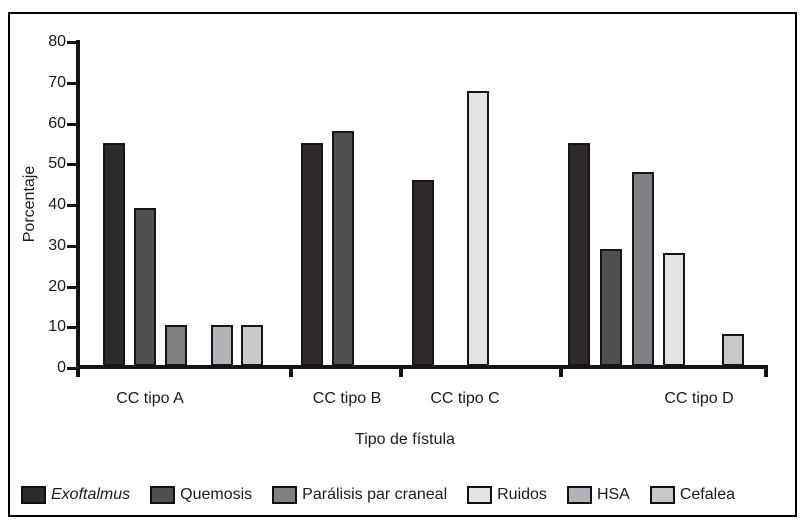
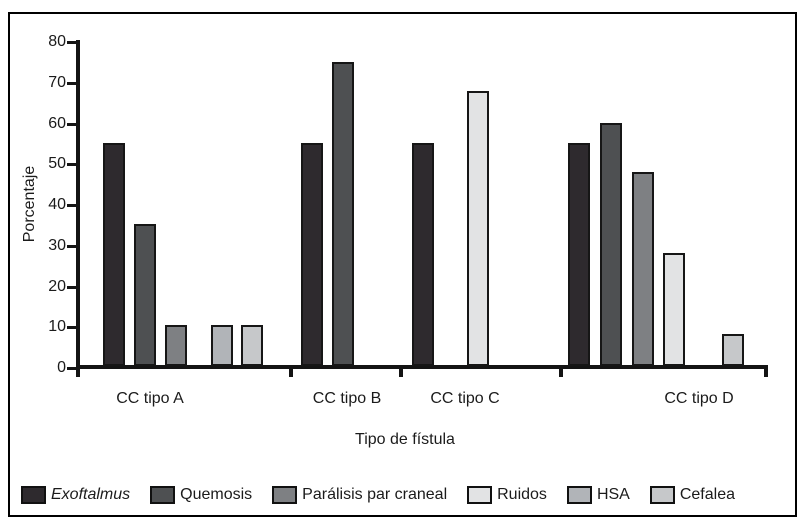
Quemosis/CC tipo A: 39 -> 35
Quemosis/CC tipo B: 58 -> 75
Exoftalmus/CC tipo C: 46 -> 55
Quemosis/CC tipo D: 29 -> 60
